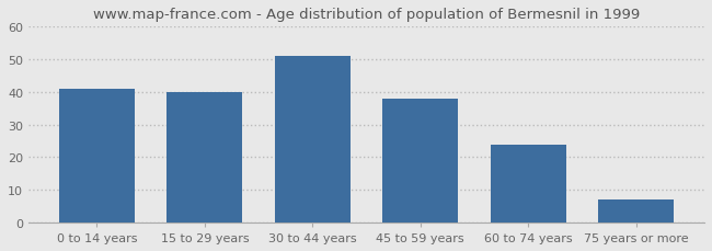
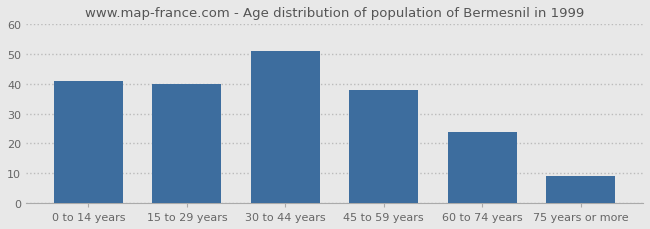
75 years or more: 7 -> 9
